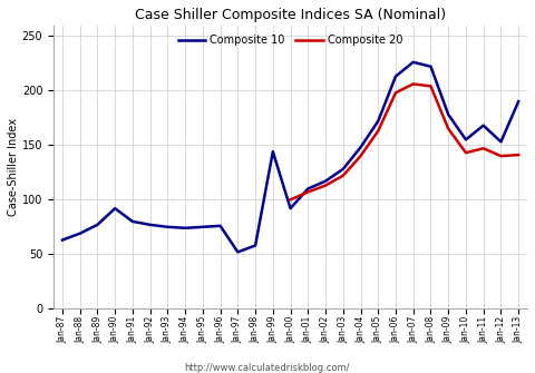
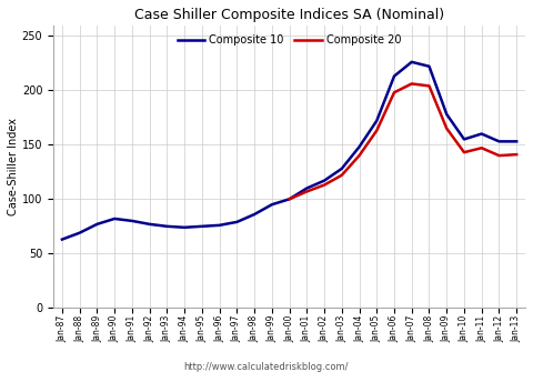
Composite 10/Jan-90: 92 -> 82
Composite 10/Jan-97: 52 -> 79
Composite 10/Jan-98: 58 -> 86
Composite 10/Jan-99: 144 -> 95
Composite 10/Jan-00: 92 -> 100
Composite 10/Jan-11: 168 -> 160
Composite 10/Jan-13: 190 -> 153
